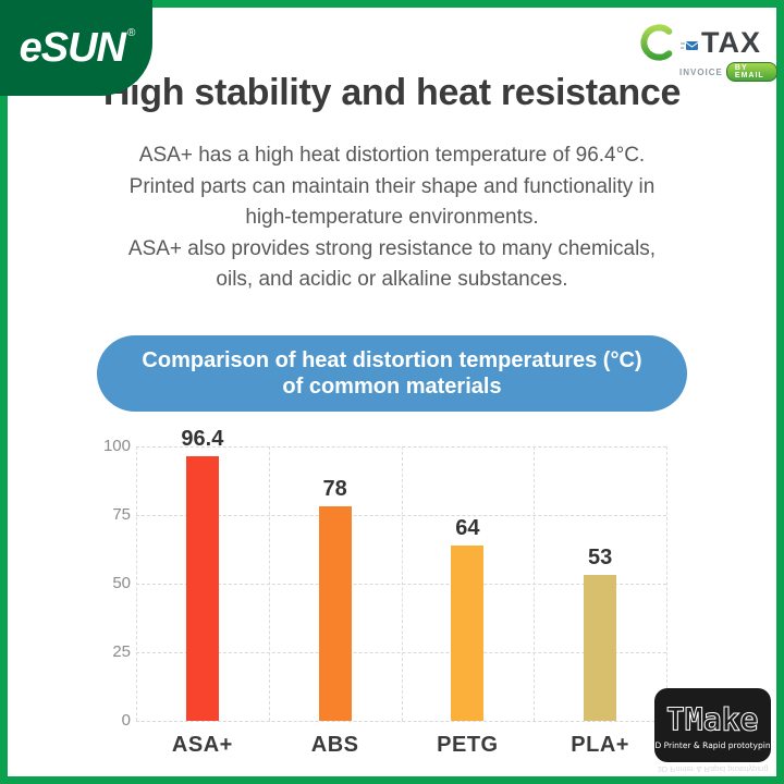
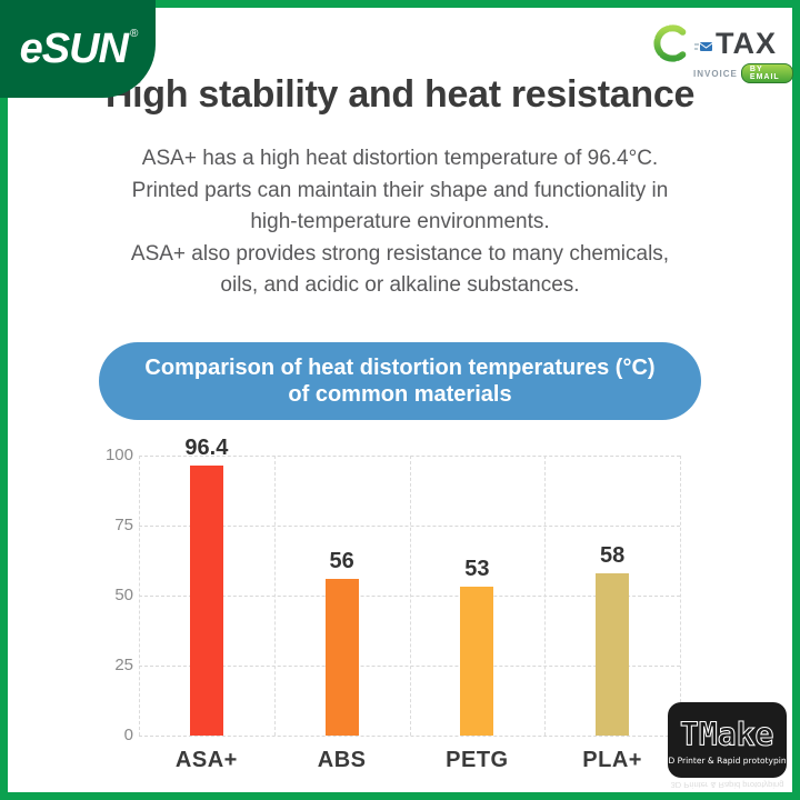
ABS: 78 -> 56
PETG: 64 -> 53
PLA+: 53 -> 58
